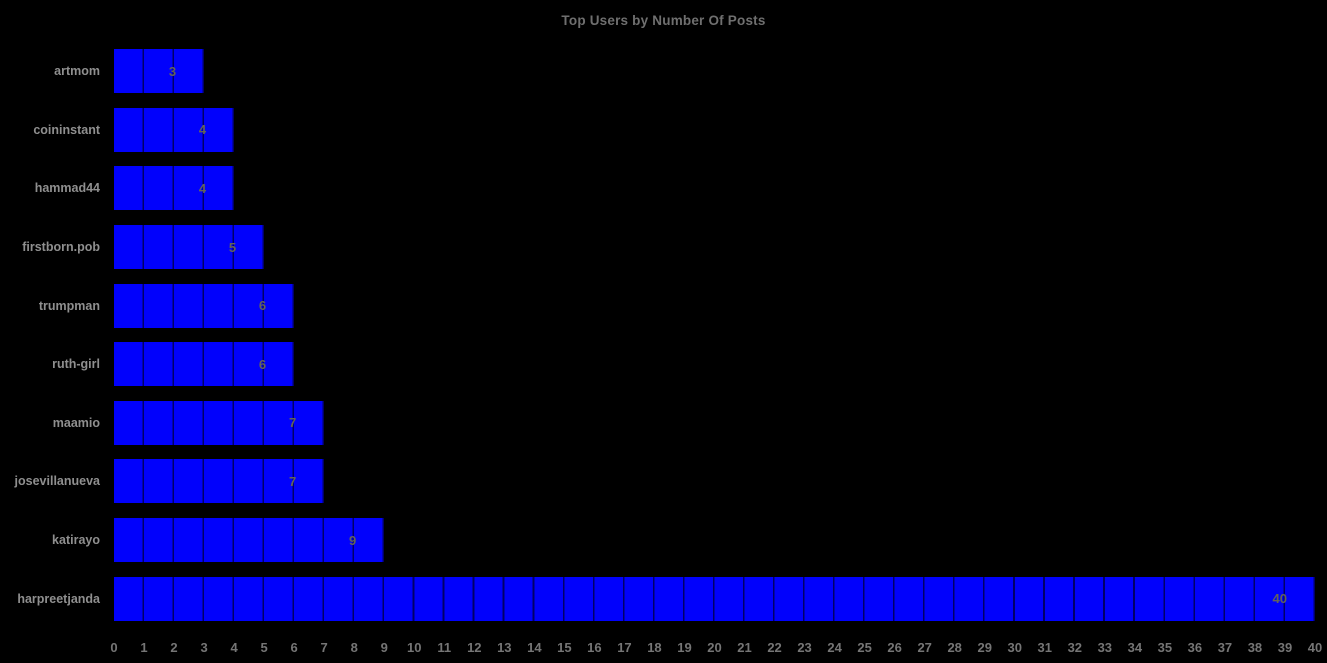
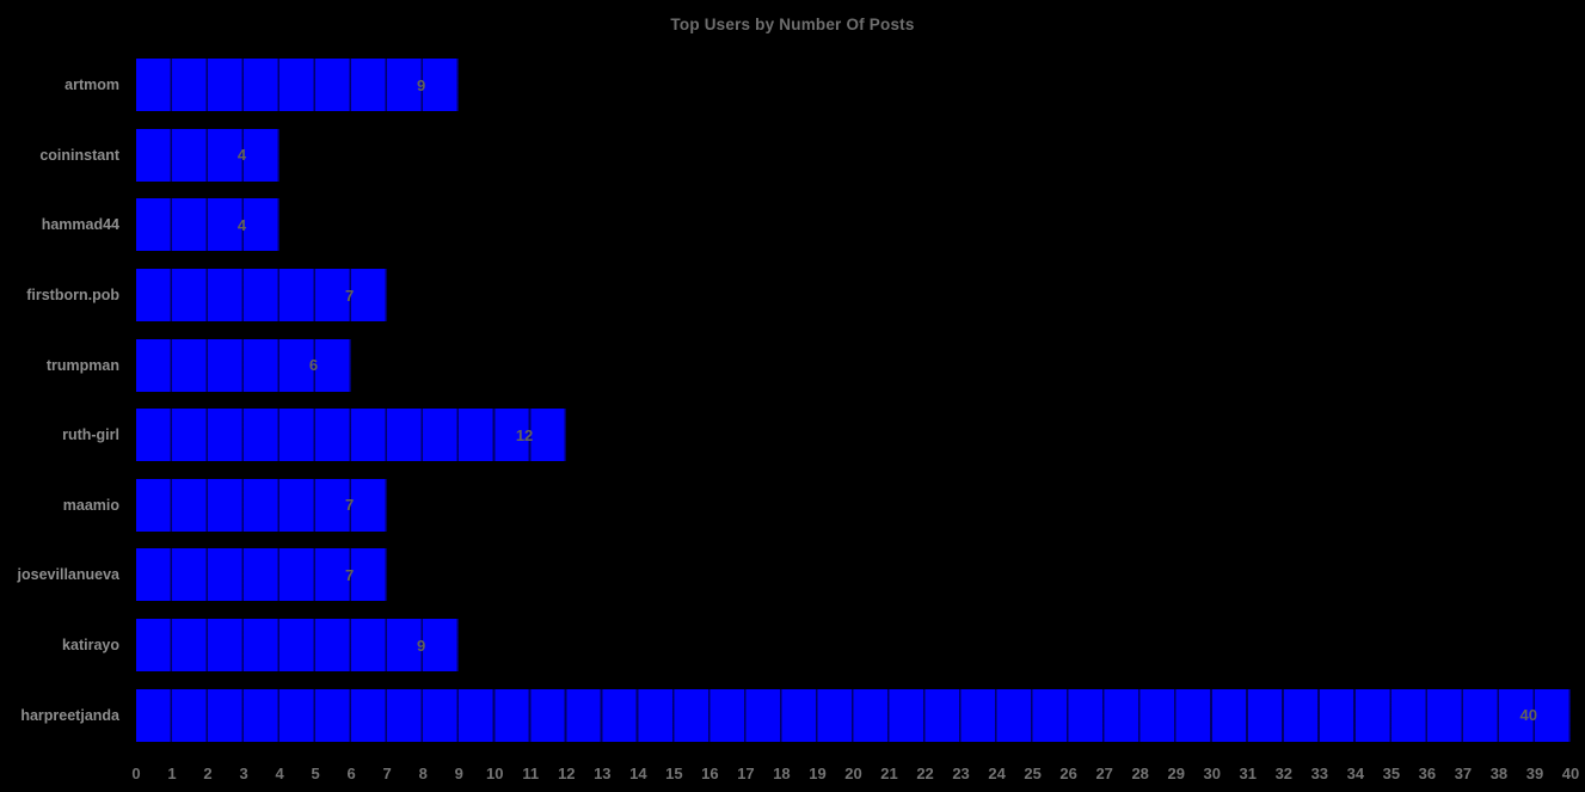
artmom: 3 -> 9
firstborn.pob: 5 -> 7
ruth-girl: 6 -> 12
